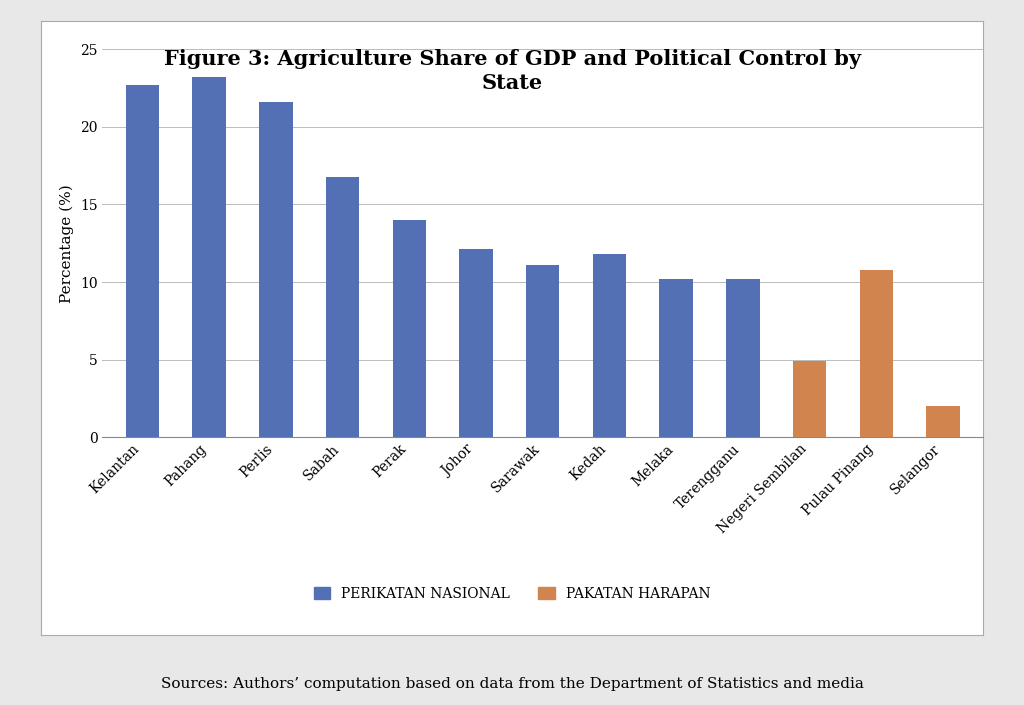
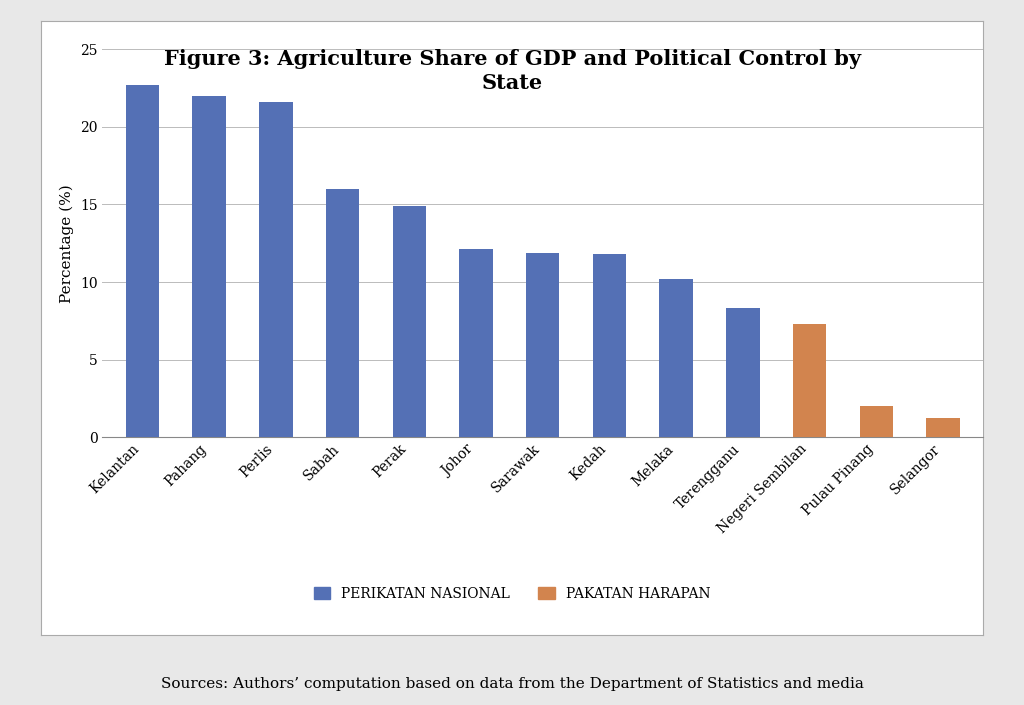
Pahang: 23.2 -> 22.0
Sabah: 16.8 -> 16.0
Perak: 14.0 -> 14.9
Sarawak: 11.1 -> 11.9
Terengganu: 10.2 -> 8.3
Negeri Sembilan: 4.9 -> 7.3
Pulau Pinang: 10.8 -> 2.0
Selangor: 2.0 -> 1.2
